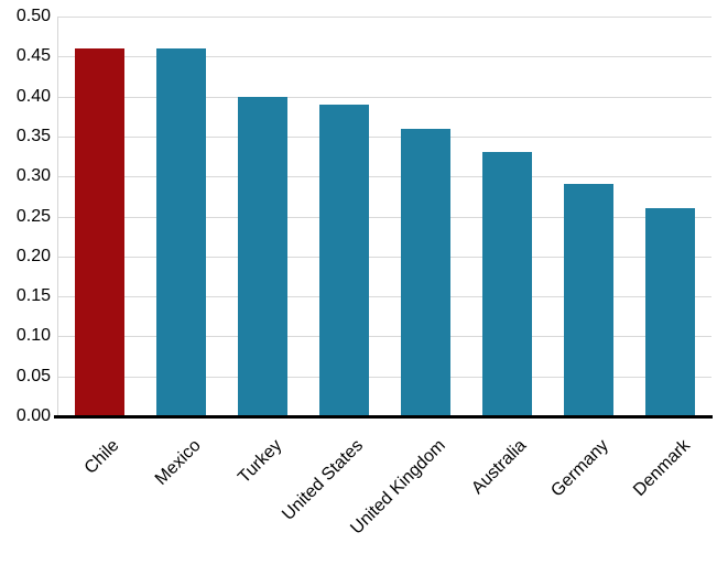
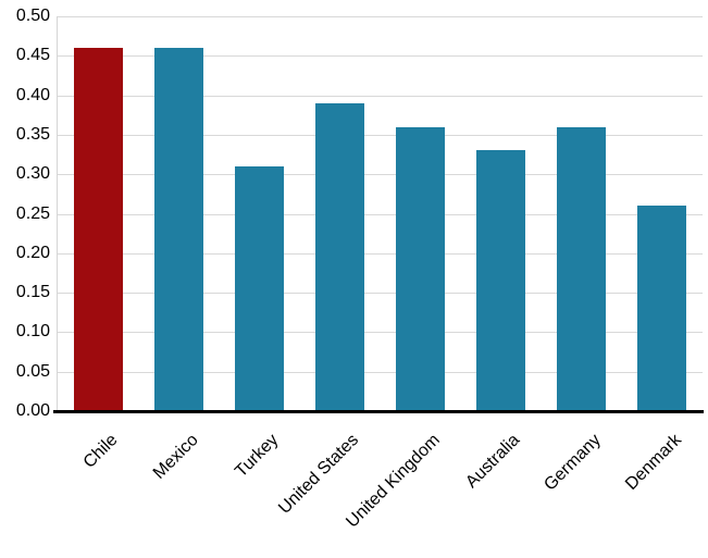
Turkey: 0.40 -> 0.31
Germany: 0.29 -> 0.36
